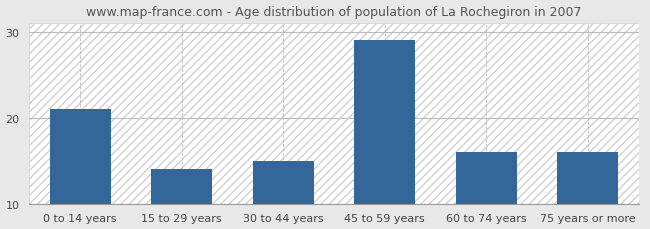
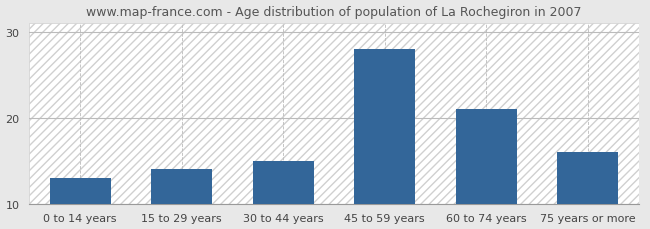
0 to 14 years: 21 -> 13
45 to 59 years: 29 -> 28
60 to 74 years: 16 -> 21
